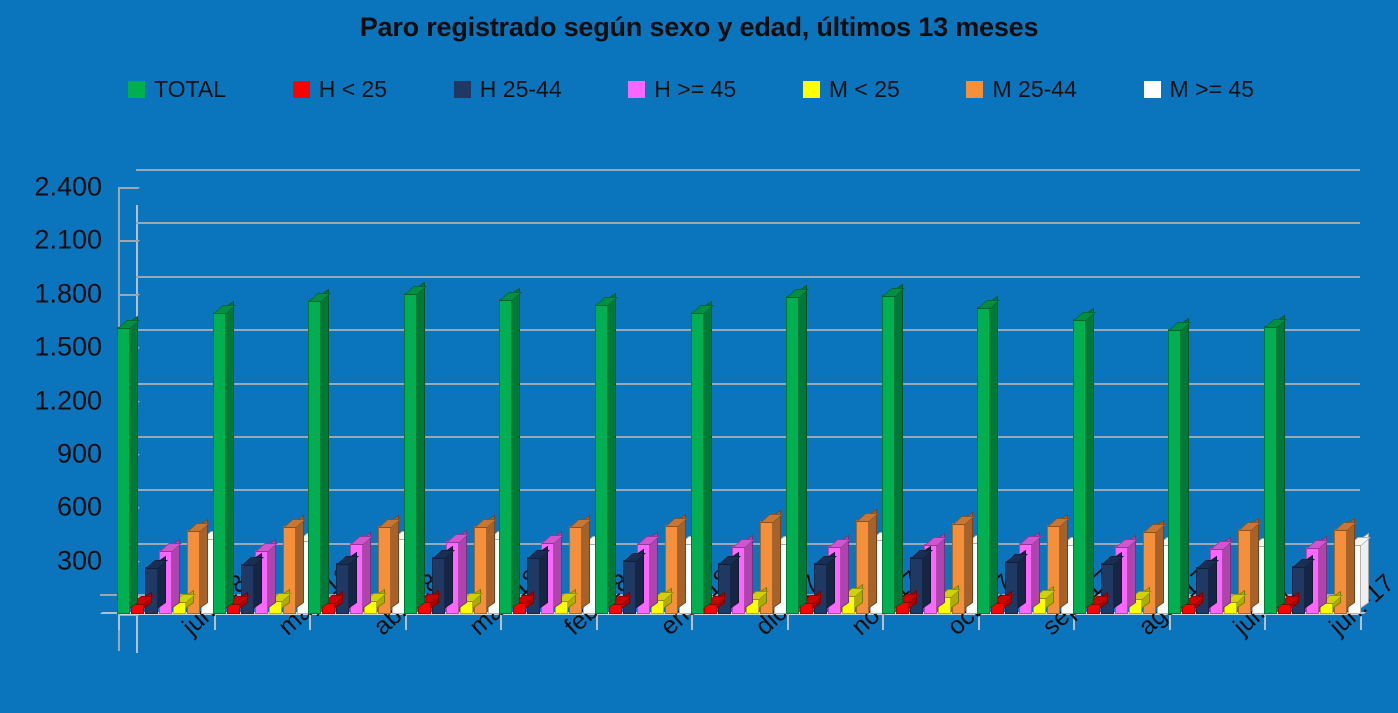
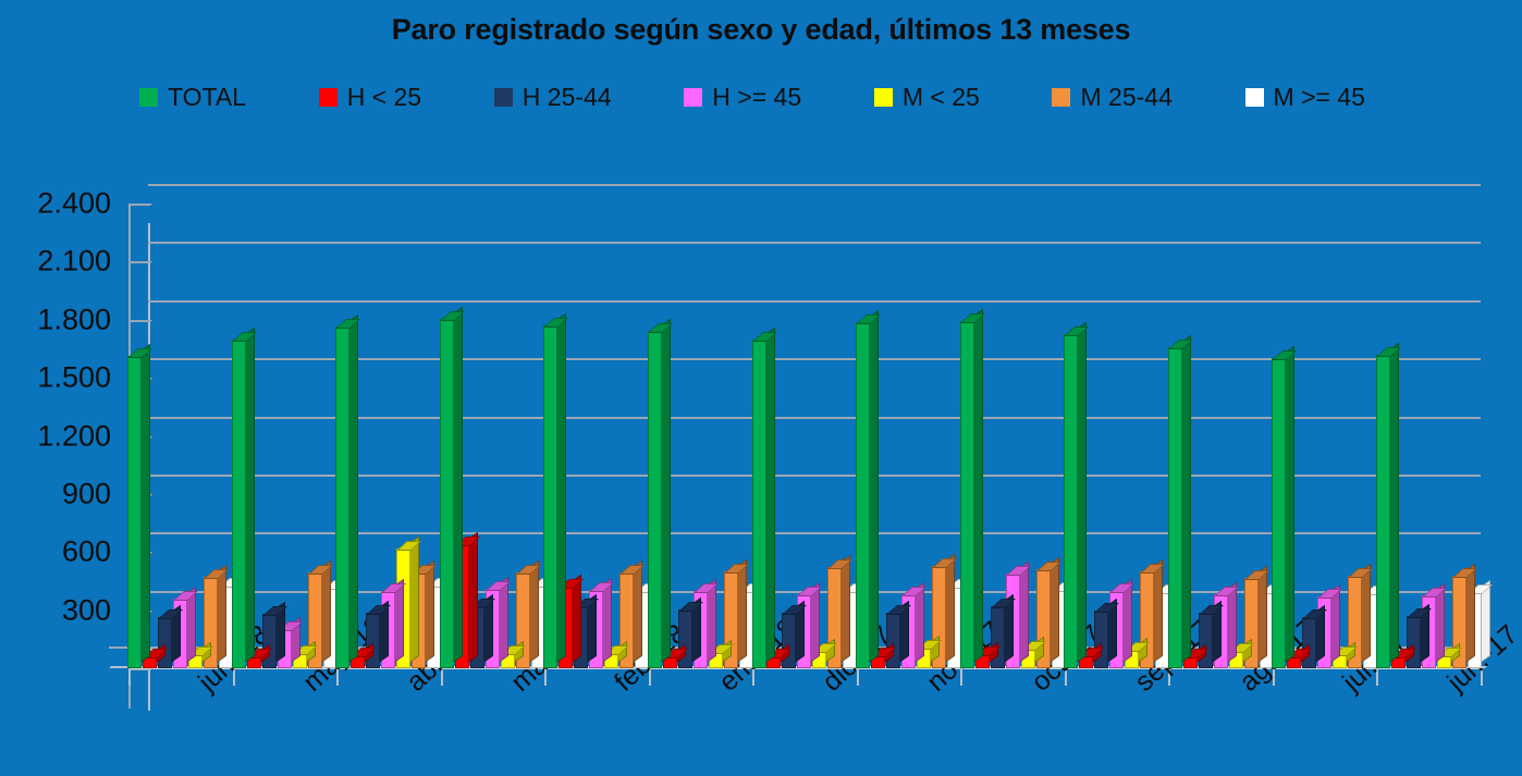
H >= 45/may.-18: 360 -> 200
M < 25/abr.-18: 80 -> 620
H < 25/mar.-18: 70 -> 640
H < 25/feb.-18: 70 -> 420
H >= 45/oct.-17: 390 -> 490
